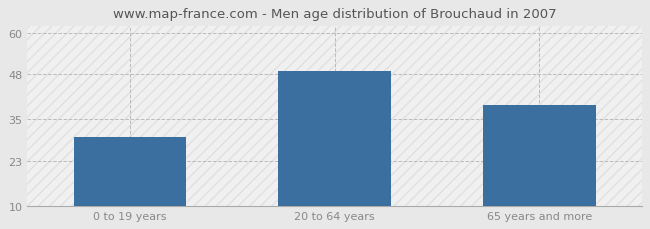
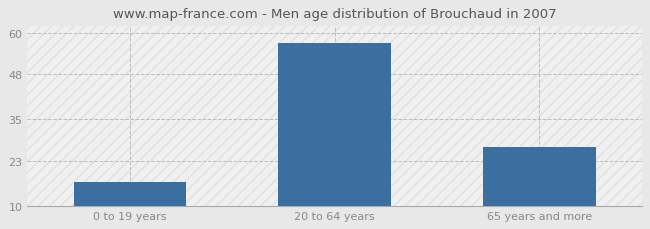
0 to 19 years: 30 -> 17
20 to 64 years: 49 -> 57
65 years and more: 39 -> 27
